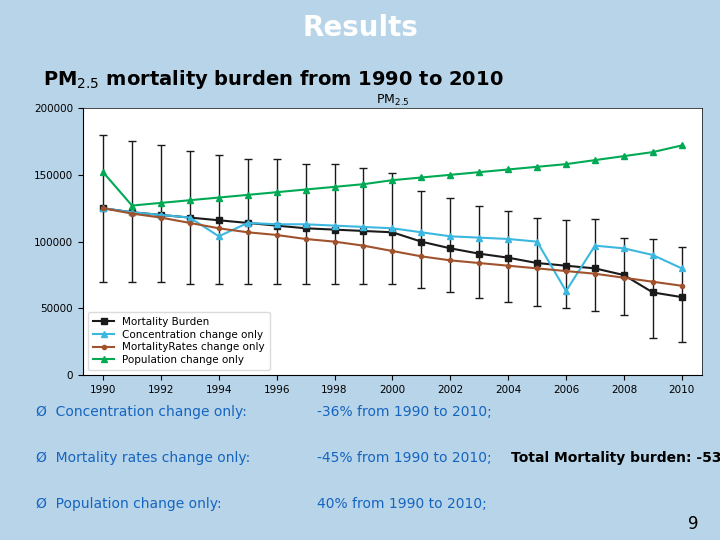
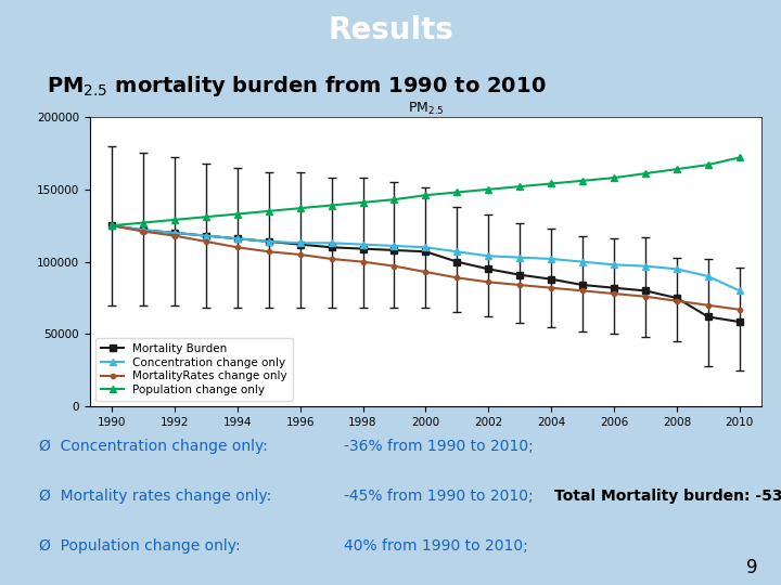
Population change only/1990: 152000 -> 125000
Concentration change only/1994: 104000 -> 116000
Concentration change only/2006: 63000 -> 98000
